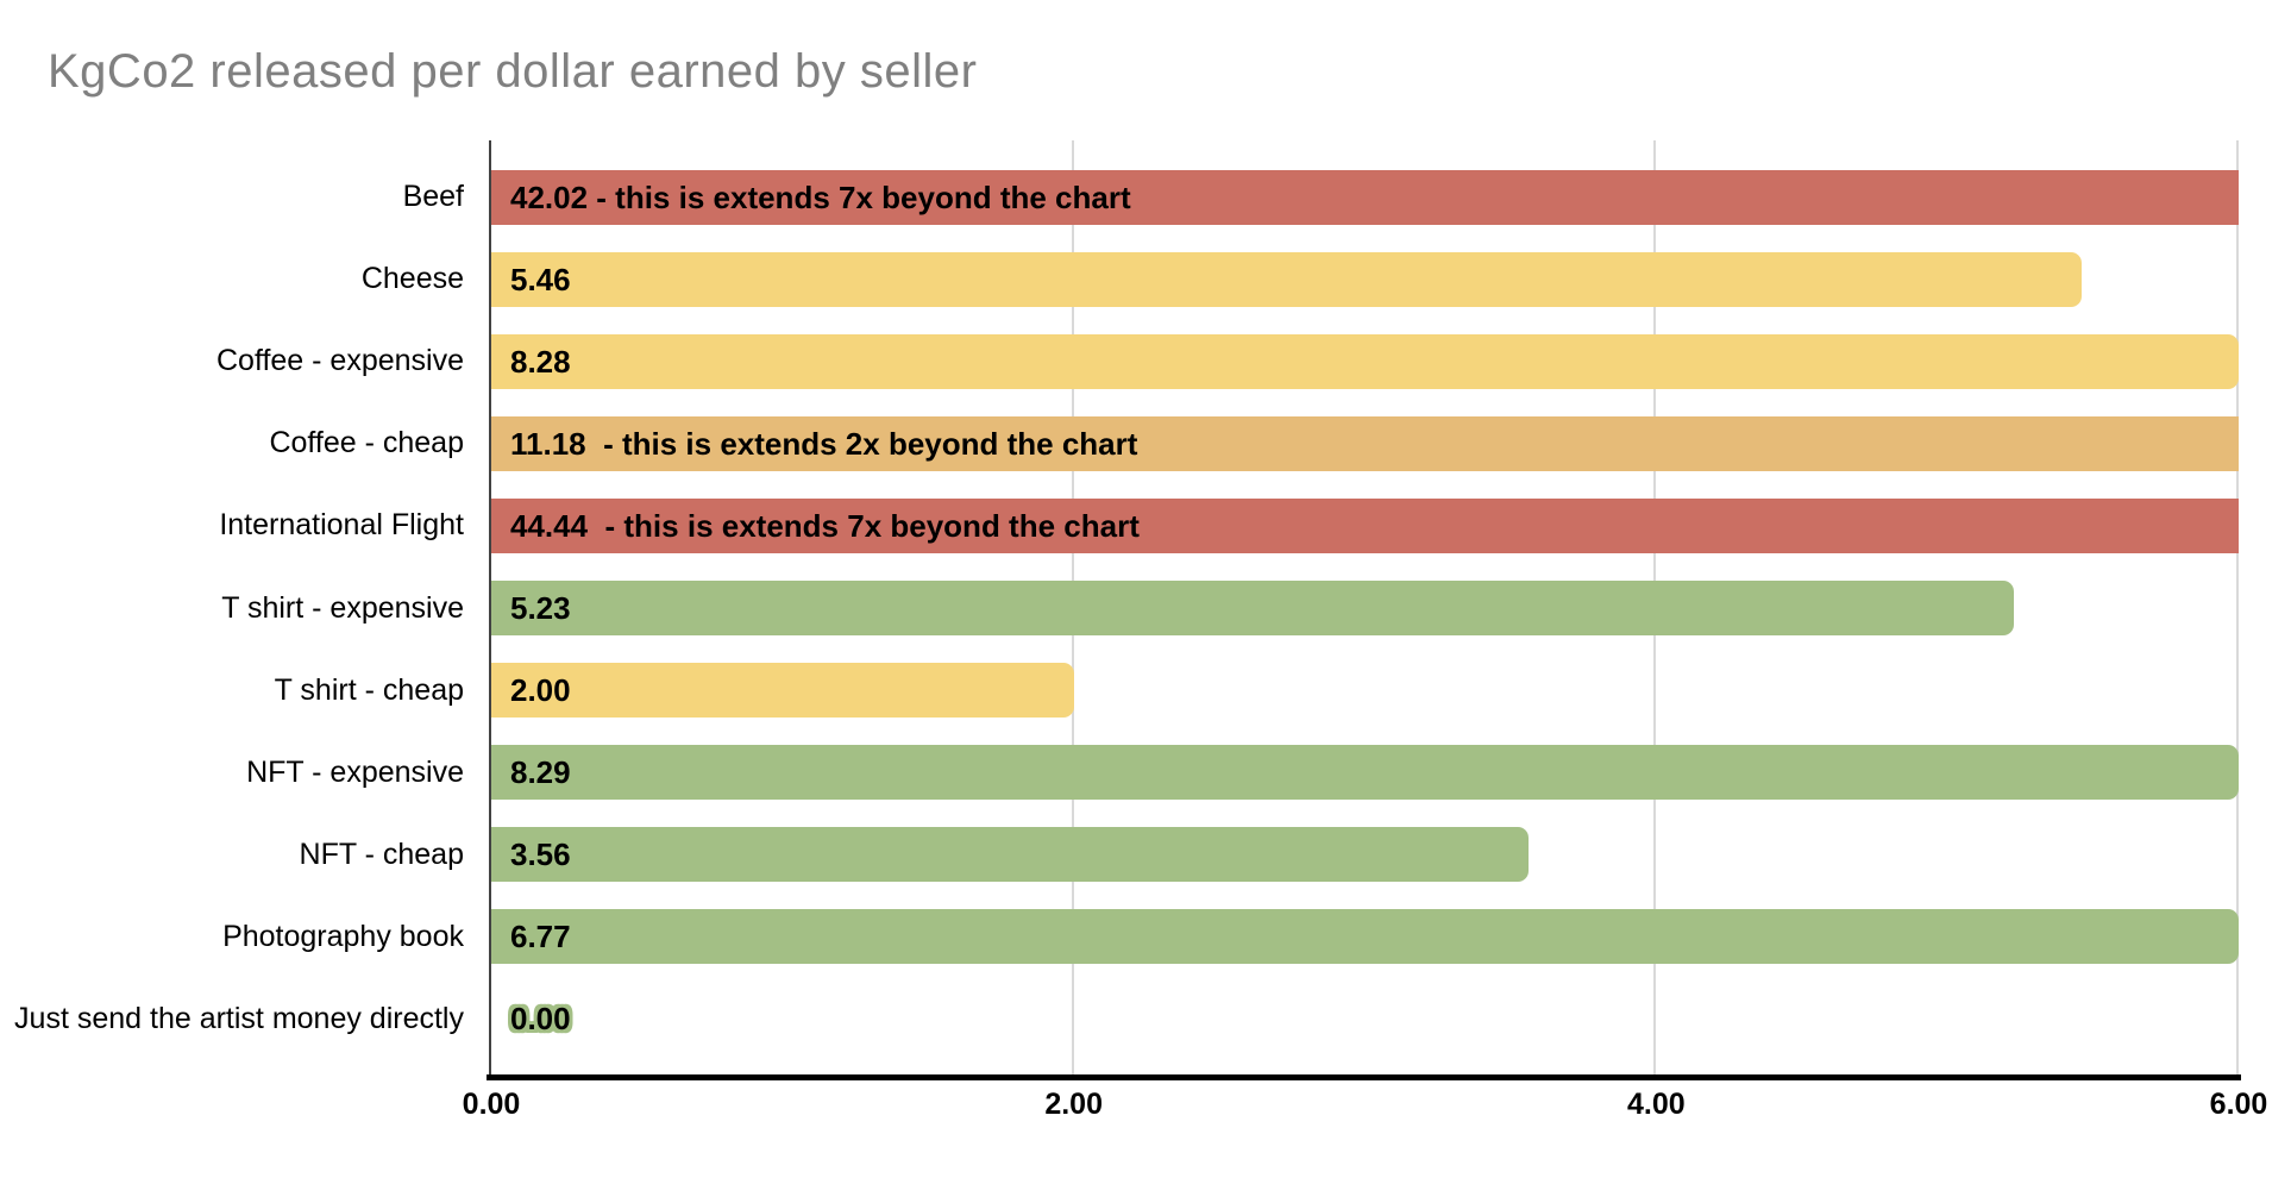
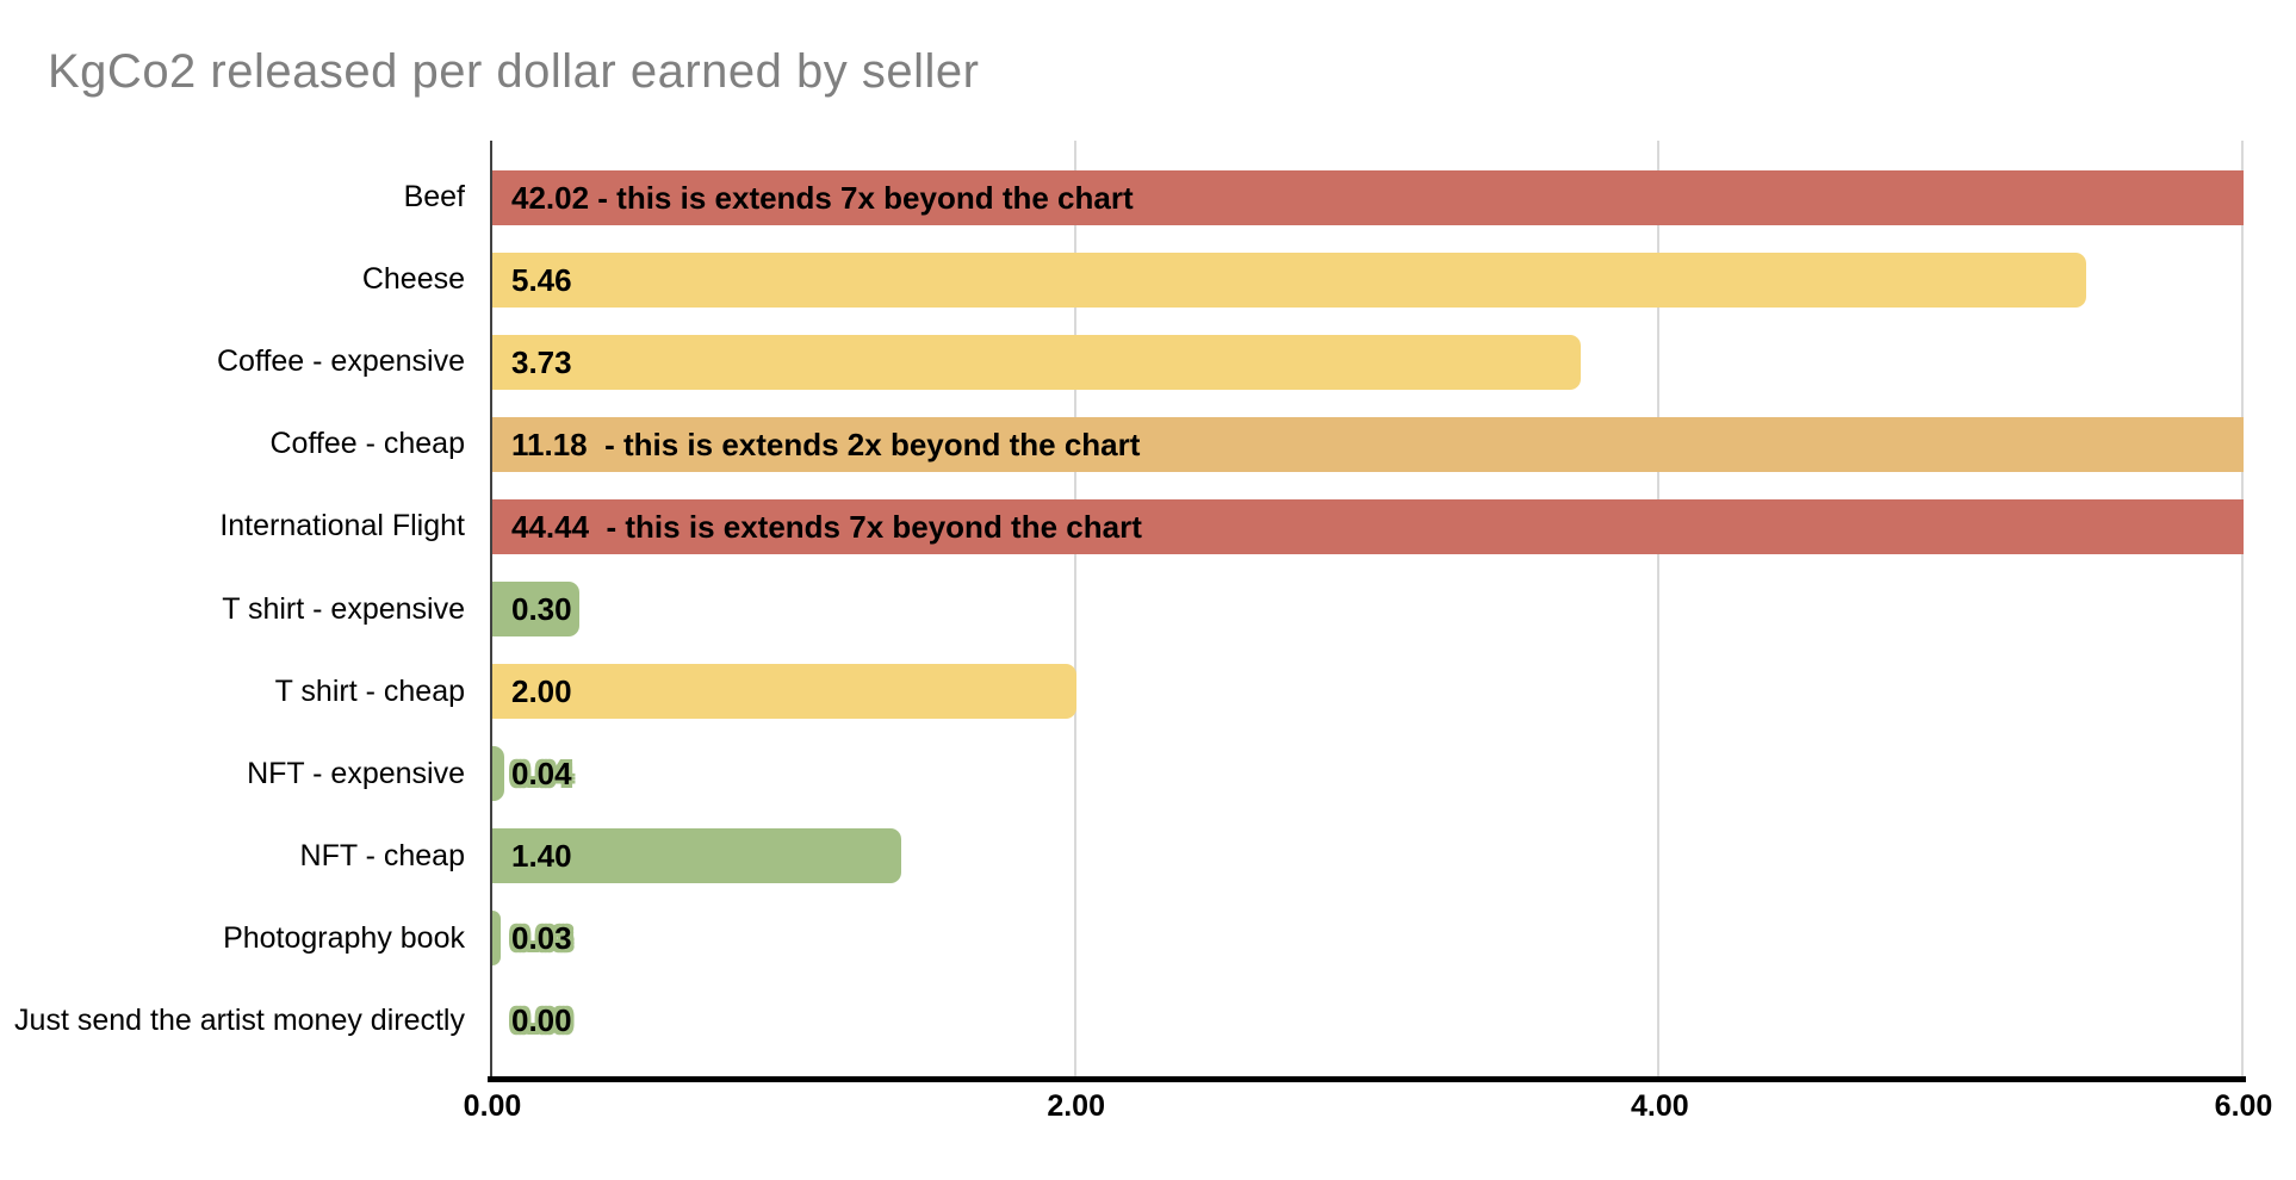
Coffee - expensive: 8.28 -> 3.73
T shirt - expensive: 5.23 -> 0.30
NFT - expensive: 8.29 -> 0.04
NFT - cheap: 3.56 -> 1.40
Photography book: 6.77 -> 0.03
